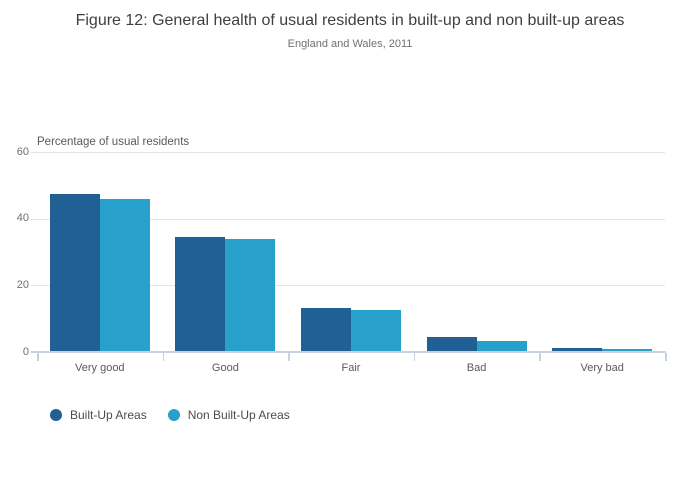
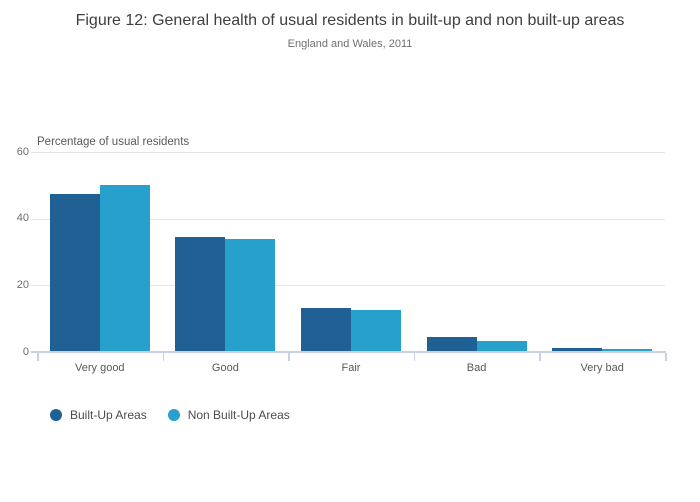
Non Built-Up Areas/Very good: 46 -> 50
